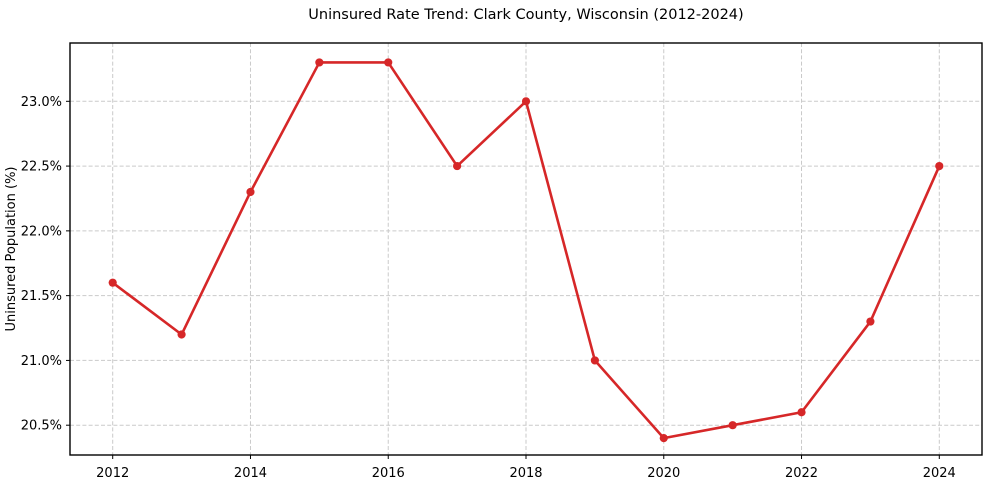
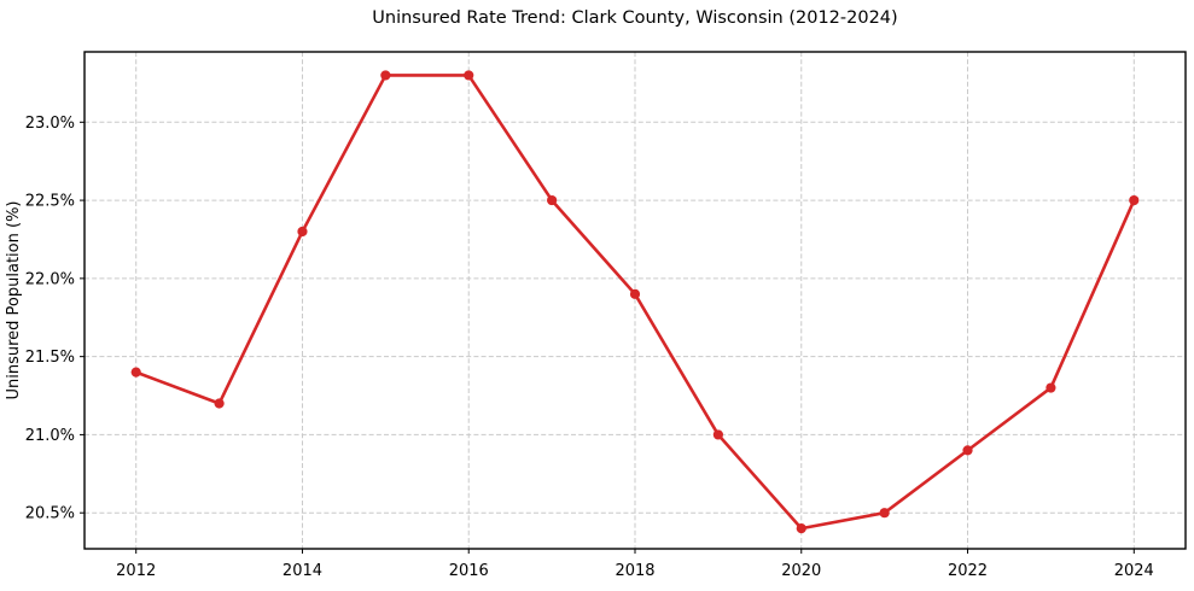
2012: 21.6% -> 21.4%
2018: 23.0% -> 21.9%
2022: 20.6% -> 20.9%
